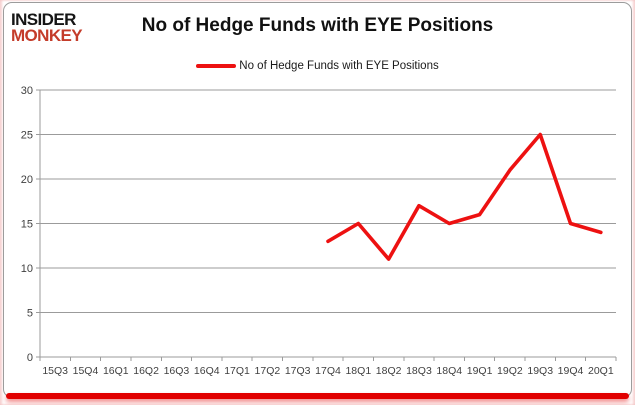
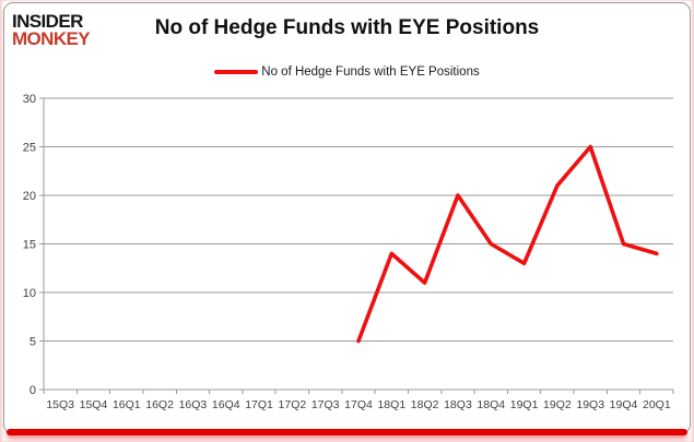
17Q4: 13 -> 5
18Q1: 15 -> 14
18Q3: 17 -> 20
19Q1: 16 -> 13
